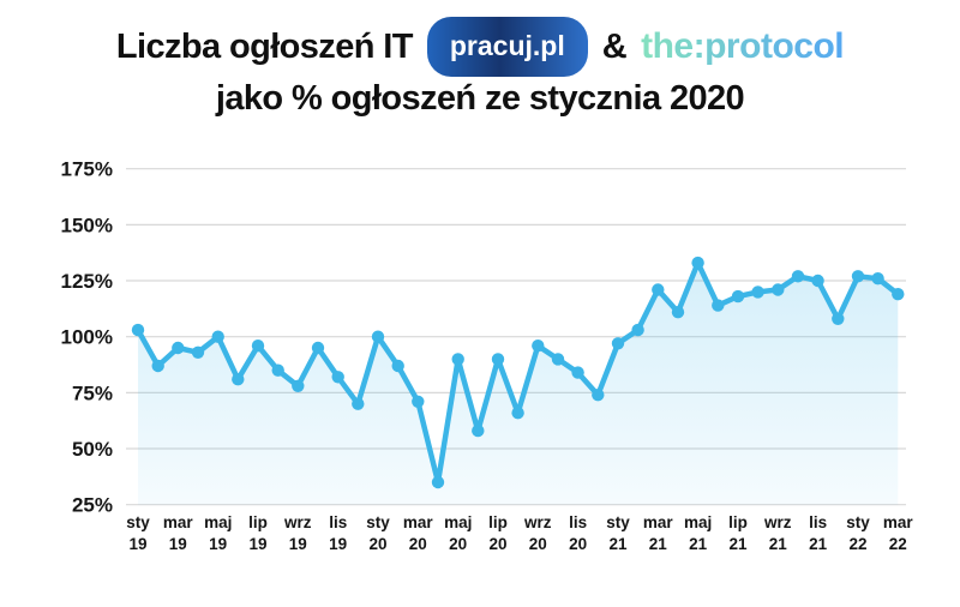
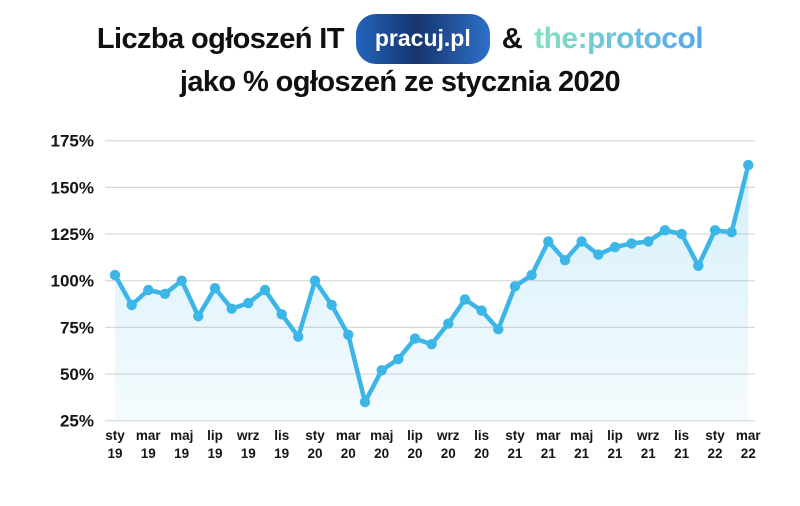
wrz 19: 78% -> 88%
maj 20: 90% -> 52%
lip 20: 90% -> 69%
wrz 20: 96% -> 77%
maj 21: 133% -> 121%
mar 22: 119% -> 162%
